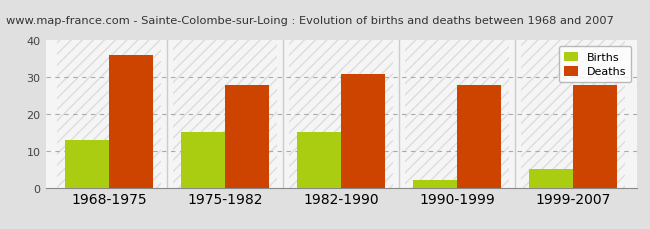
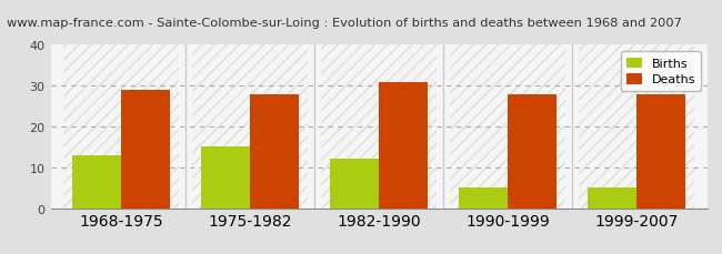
Deaths/1968-1975: 36 -> 29
Births/1982-1990: 15 -> 12
Births/1990-1999: 2 -> 5
